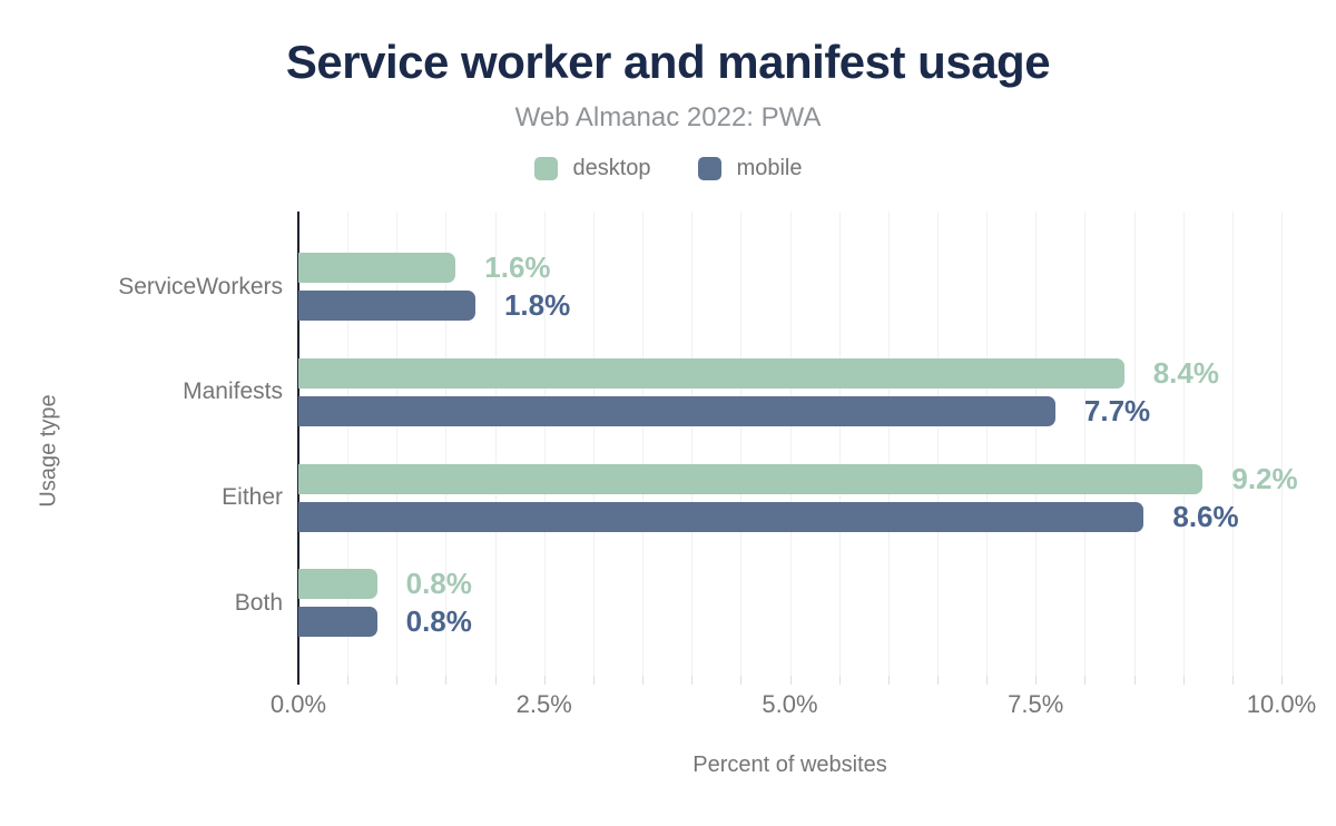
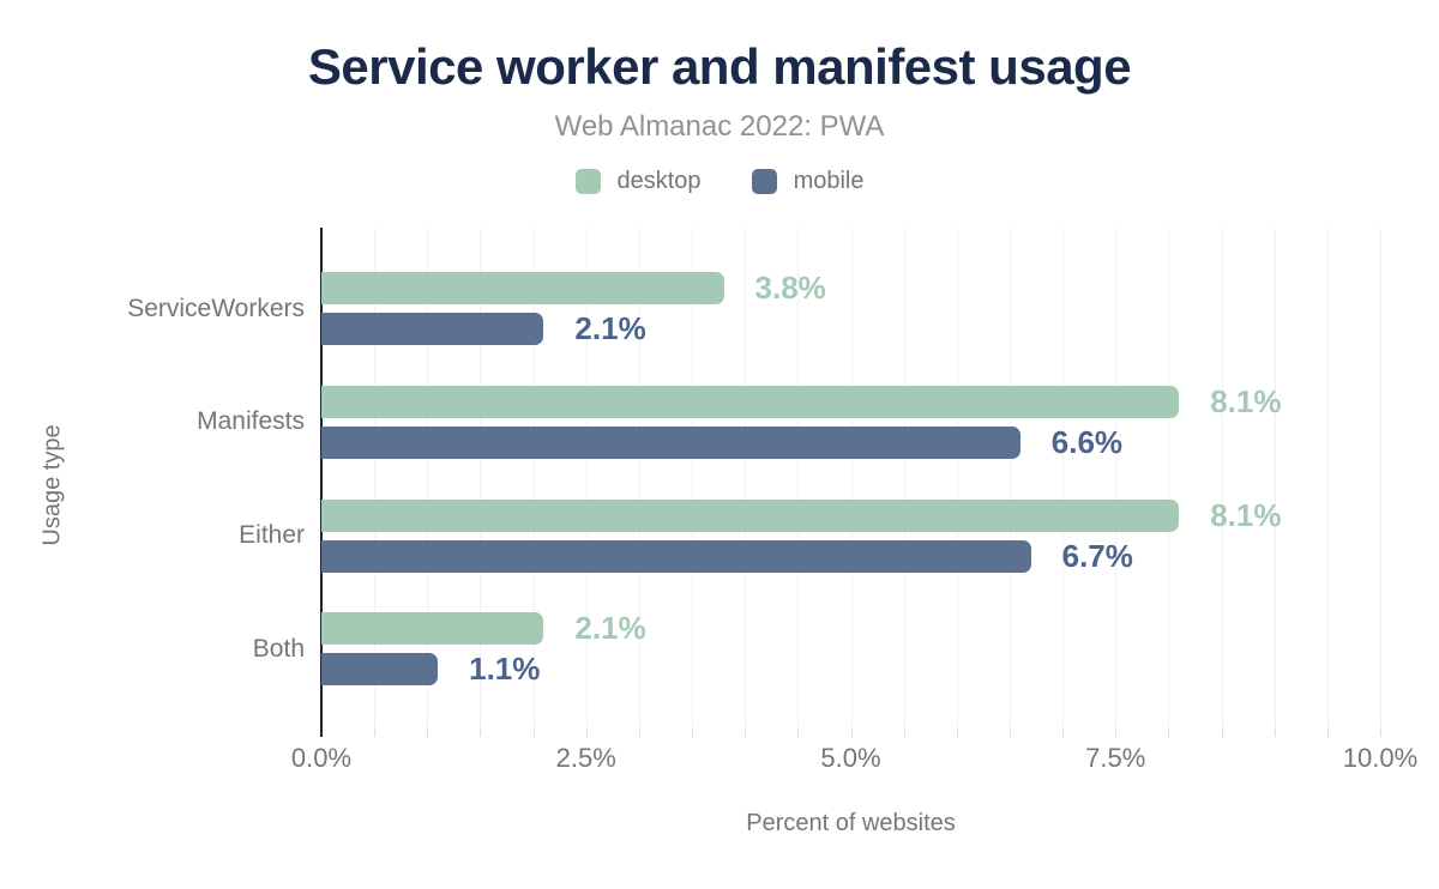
desktop/ServiceWorkers: 1.6% -> 3.8%
mobile/ServiceWorkers: 1.8% -> 2.1%
desktop/Manifests: 8.4% -> 8.1%
mobile/Manifests: 7.7% -> 6.6%
desktop/Either: 9.2% -> 8.1%
mobile/Either: 8.6% -> 6.7%
desktop/Both: 0.8% -> 2.1%
mobile/Both: 0.8% -> 1.1%
